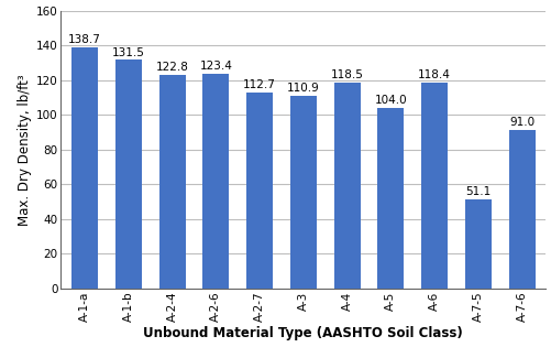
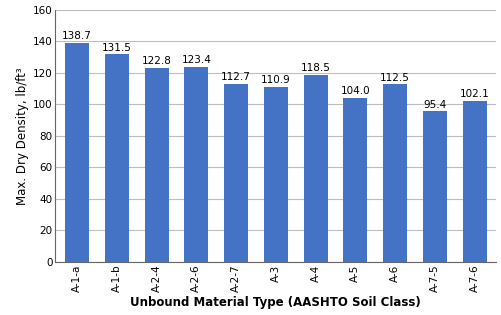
A-6: 118.4 -> 112.5
A-7-5: 51.1 -> 95.4
A-7-6: 91.0 -> 102.1
